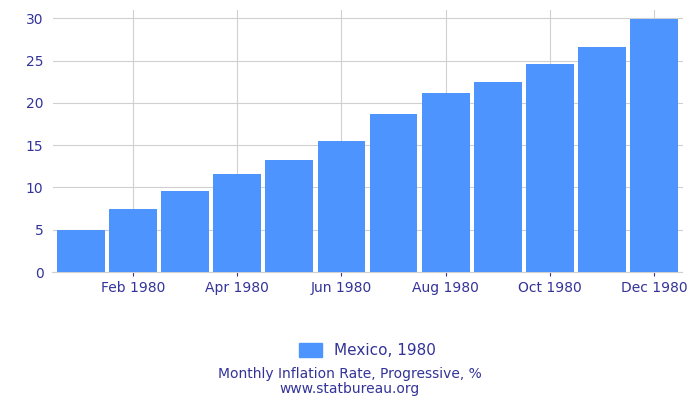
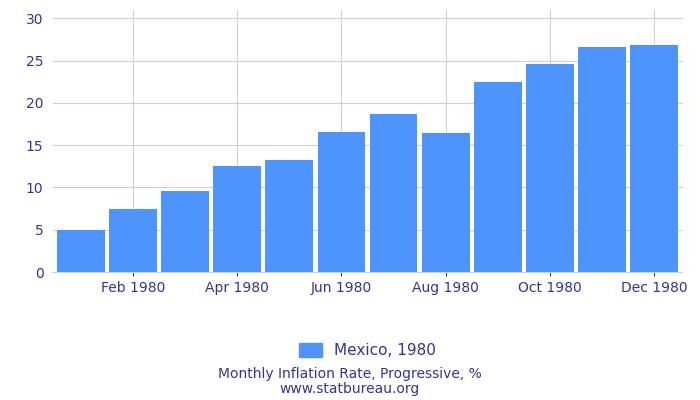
Apr 1980: 11.6 -> 12.6
Jun 1980: 15.5 -> 16.6
Aug 1980: 21.2 -> 16.4
Dec 1980: 29.9 -> 26.8
